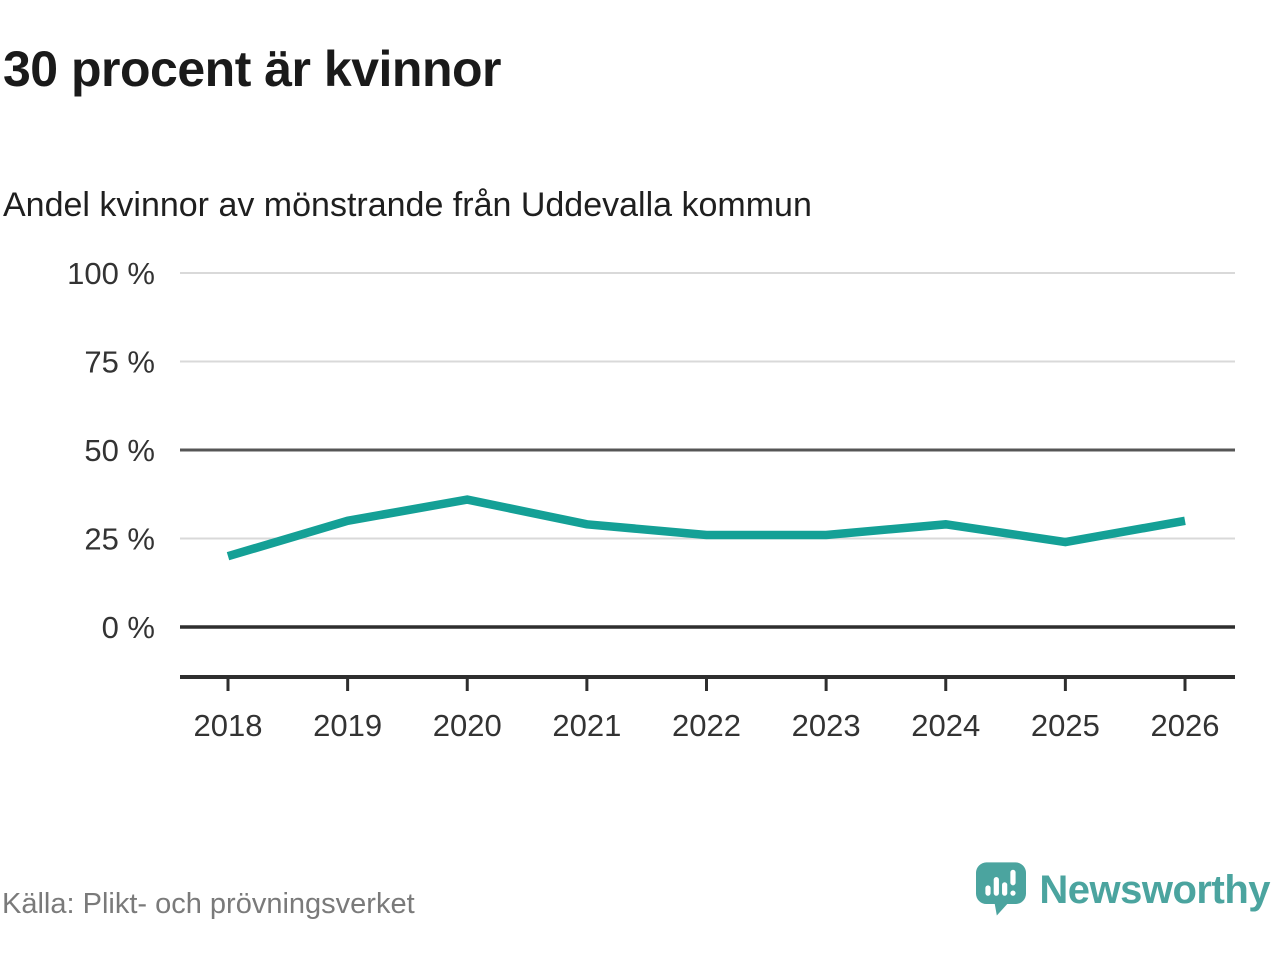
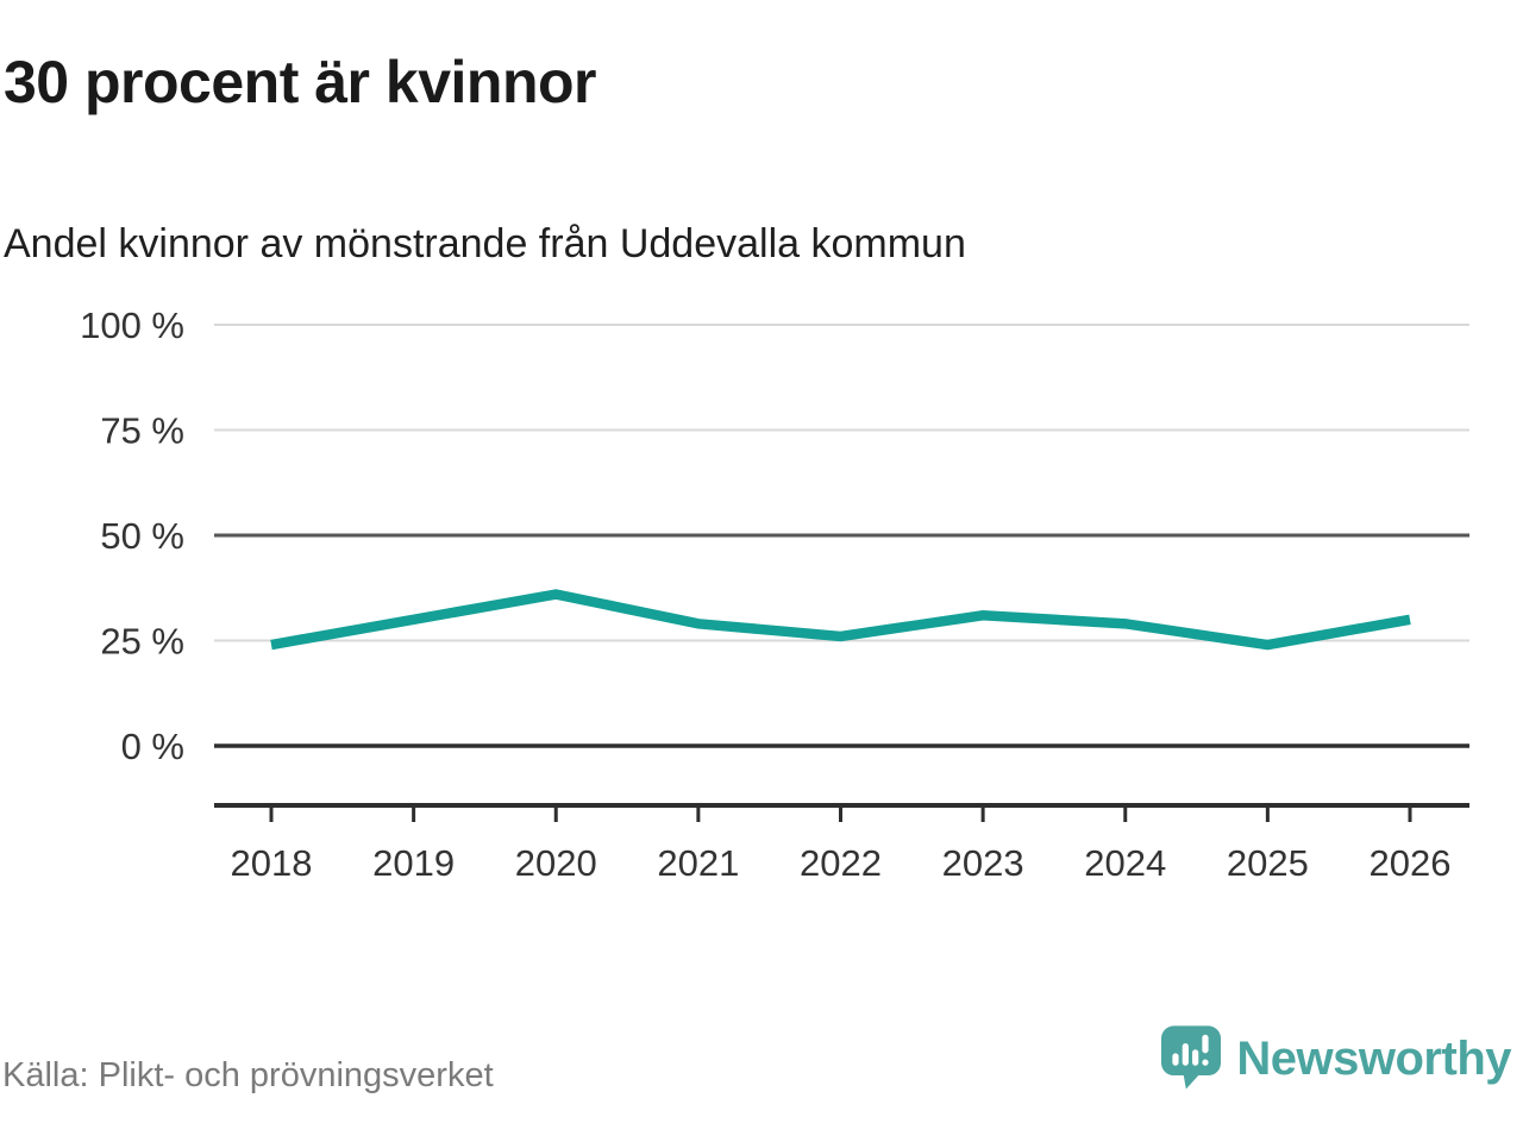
2018: 20% -> 24%
2023: 26% -> 31%
